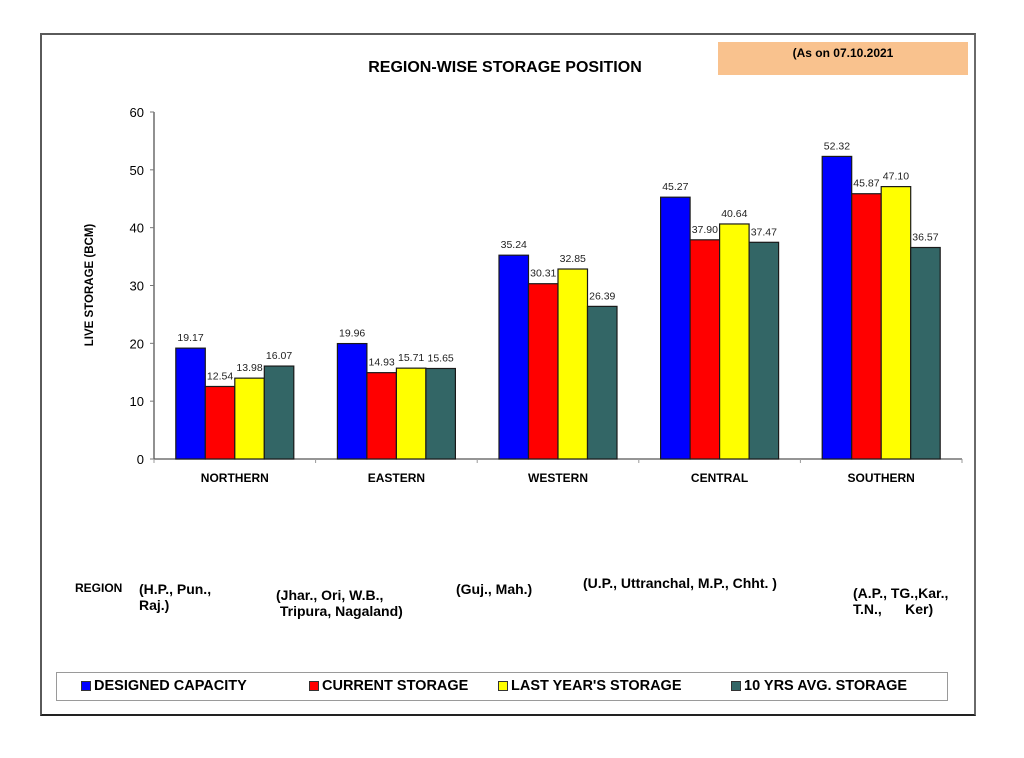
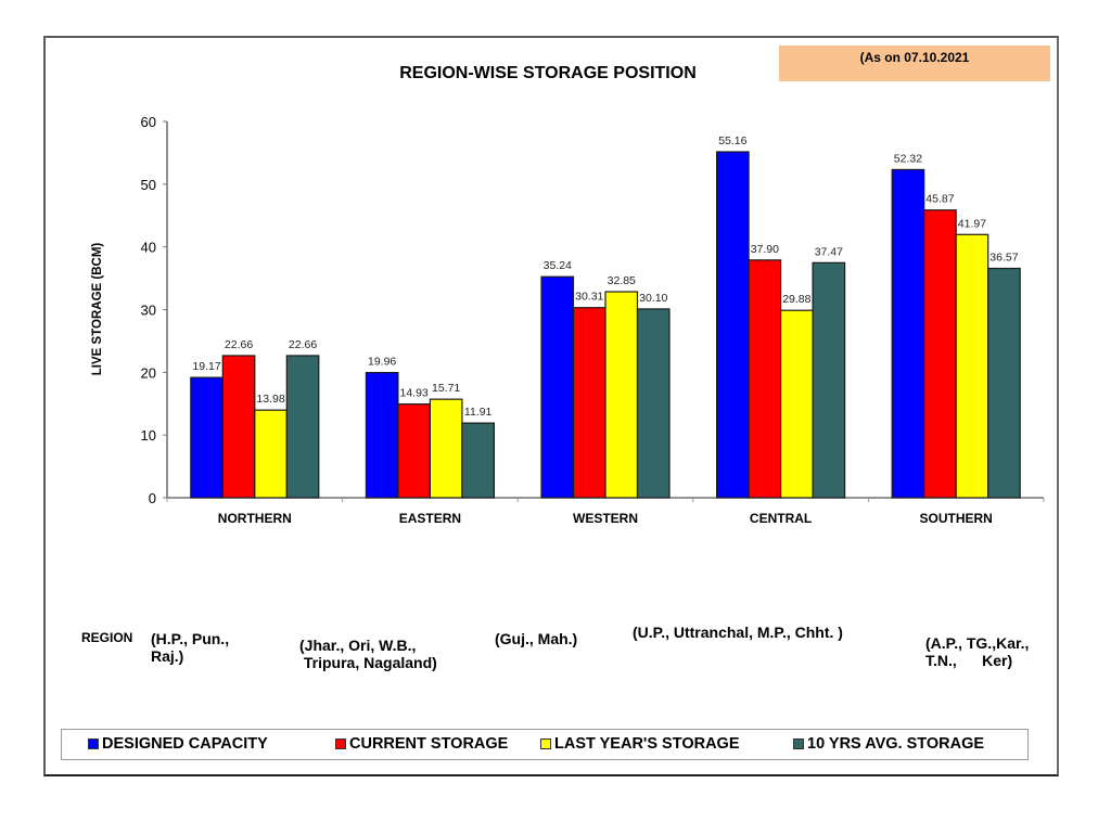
CURRENT STORAGE/NORTHERN: 12.54 -> 22.66
10 YRS AVG. STORAGE/NORTHERN: 16.07 -> 22.66
10 YRS AVG. STORAGE/EASTERN: 15.65 -> 11.91
10 YRS AVG. STORAGE/WESTERN: 26.39 -> 30.10
DESIGNED CAPACITY/CENTRAL: 45.27 -> 55.16
LAST YEAR'S STORAGE/CENTRAL: 40.64 -> 29.88
LAST YEAR'S STORAGE/SOUTHERN: 47.10 -> 41.97
